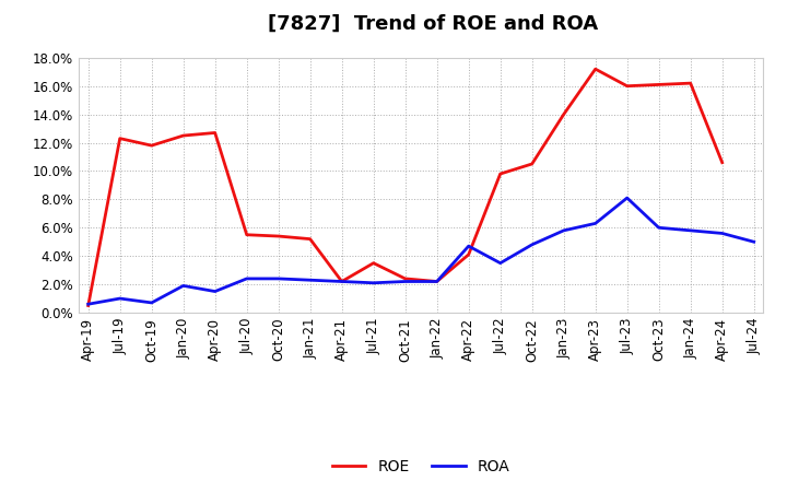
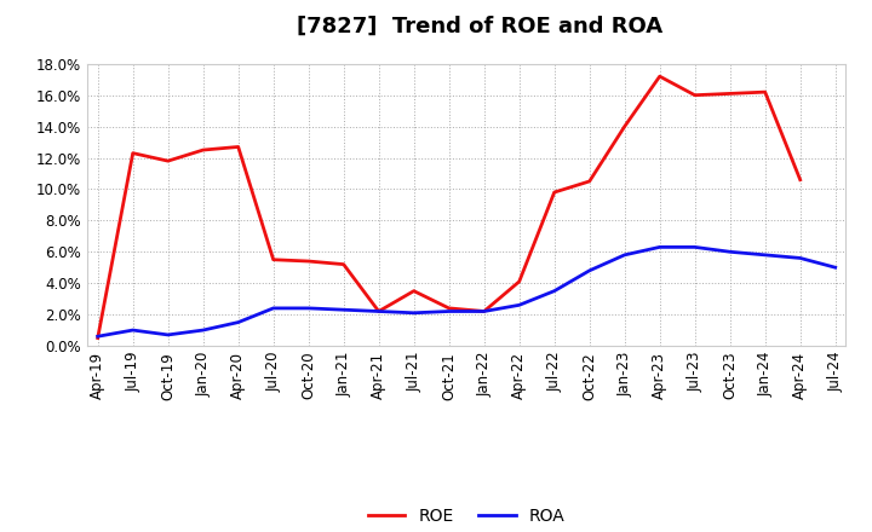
ROA/Jan-20: 1.9% -> 1.0%
ROA/Apr-22: 4.7% -> 2.6%
ROA/Jul-23: 8.1% -> 6.3%
